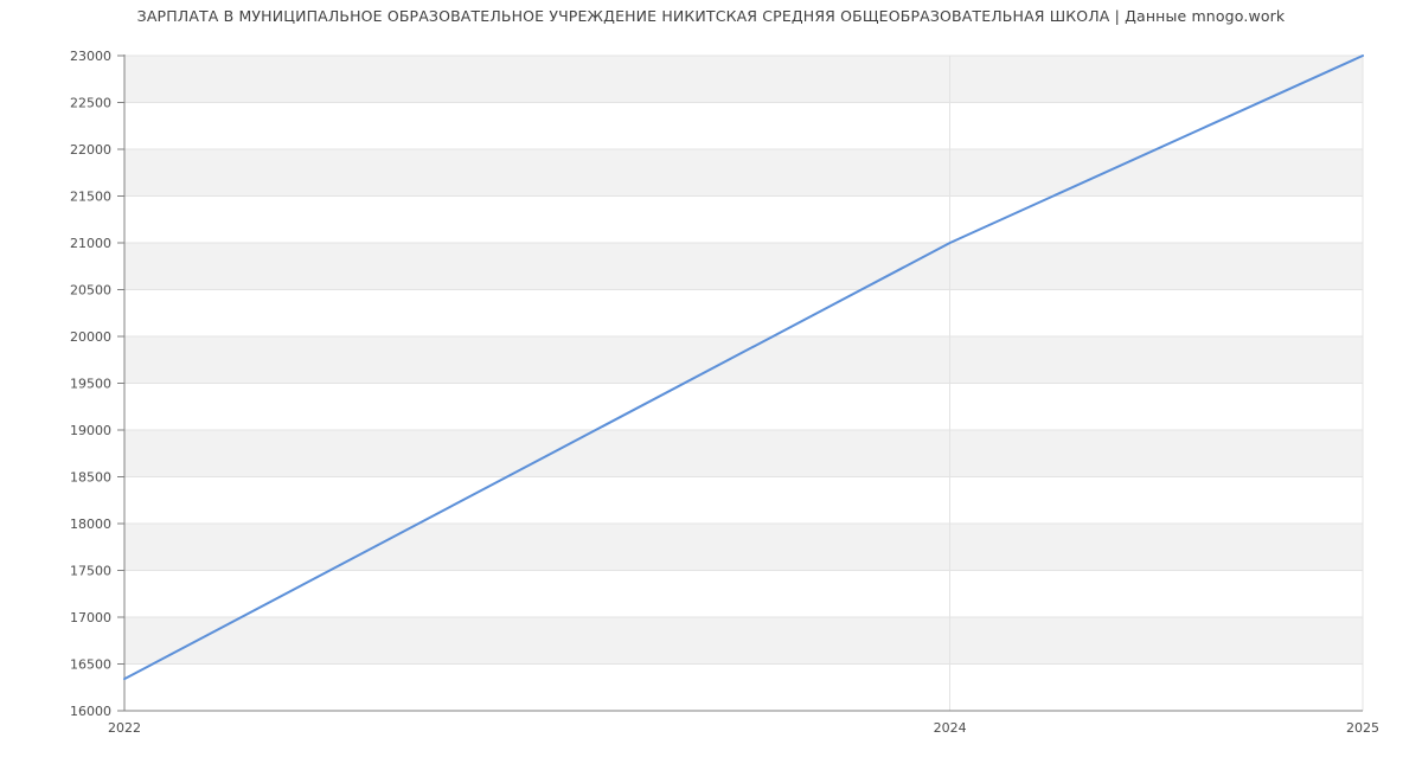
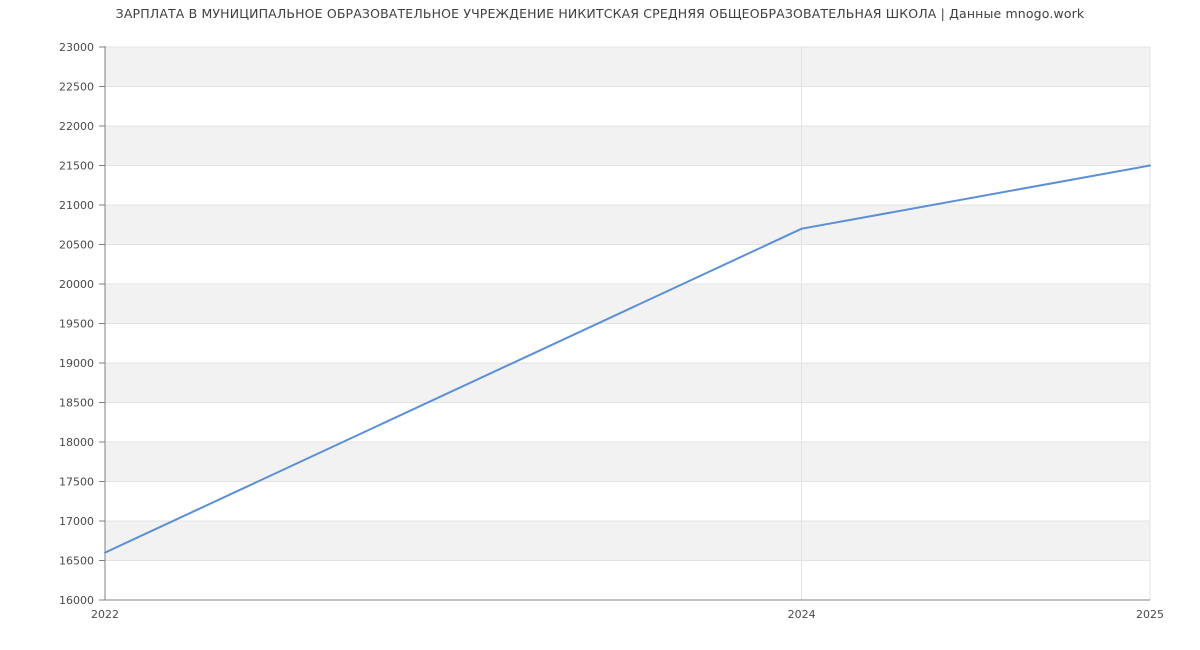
2022: 16300 -> 16600
2024: 21000 -> 20700
2025: 23000 -> 21500
